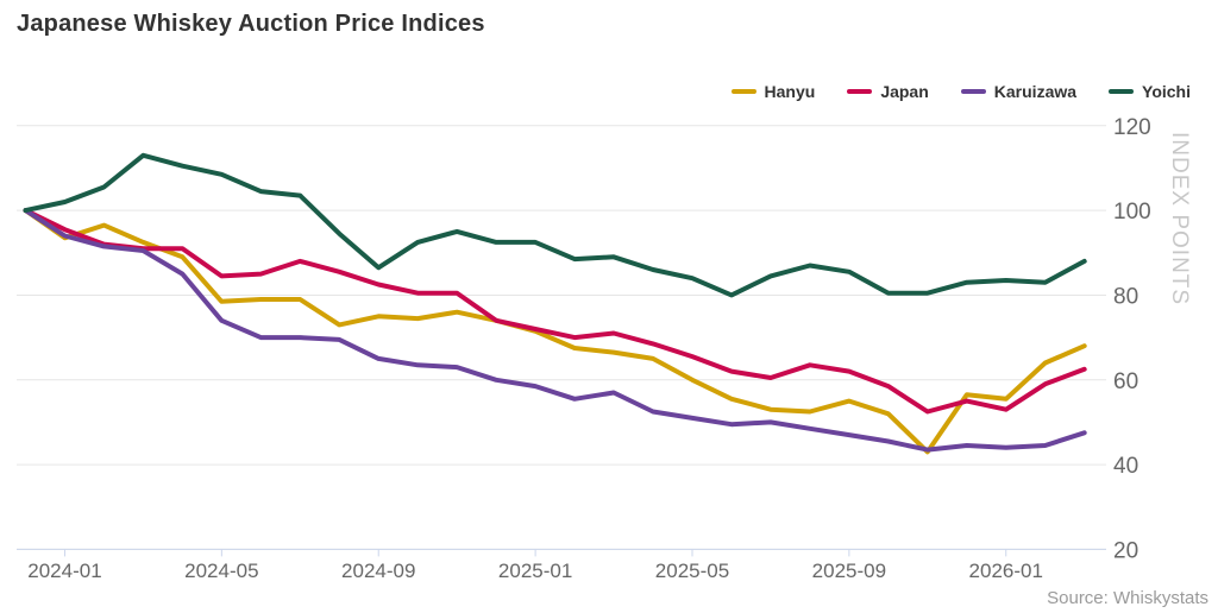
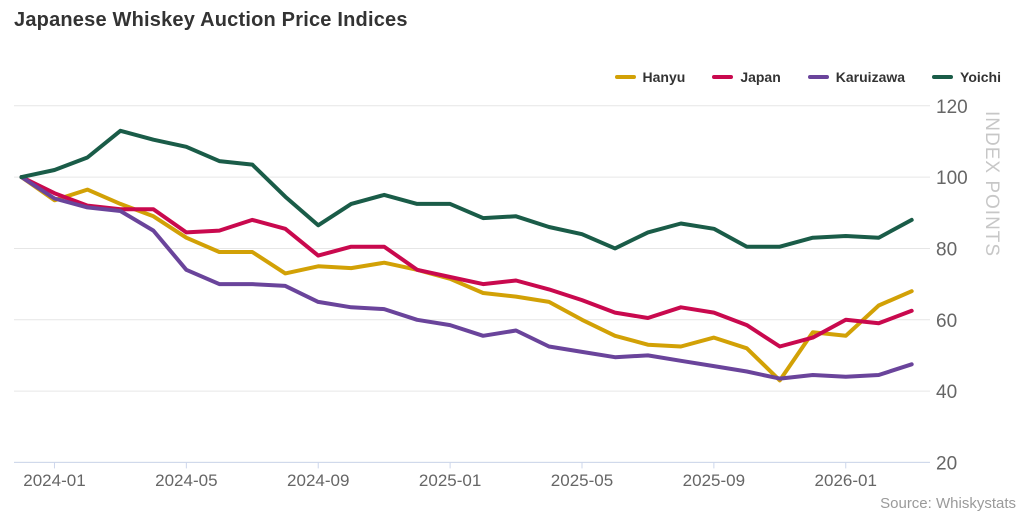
Hanyu/2024-05: 78 -> 83
Japan/2024-09: 82 -> 78
Japan/2026-01: 53 -> 60
